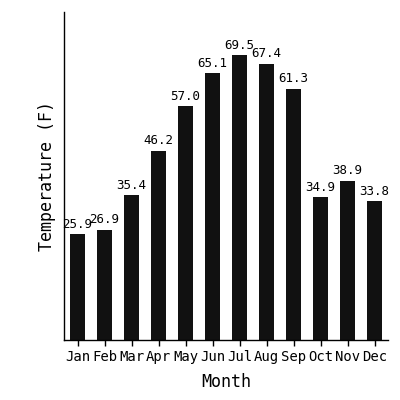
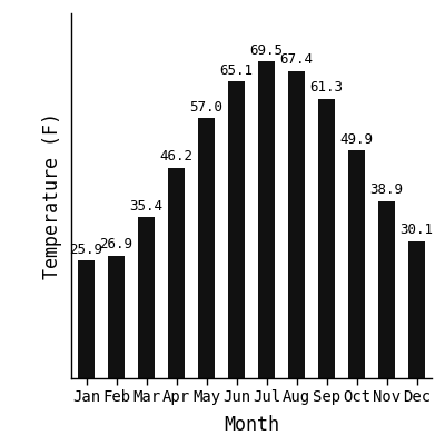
Oct: 34.9 -> 49.9
Dec: 33.8 -> 30.1
